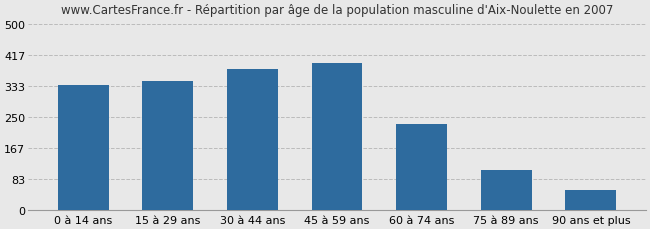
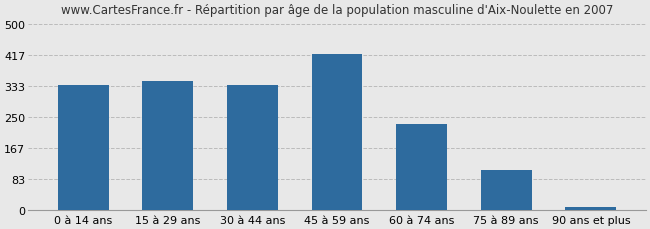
30 à 44 ans: 380 -> 336
45 à 59 ans: 395 -> 420
90 ans et plus: 55 -> 8
